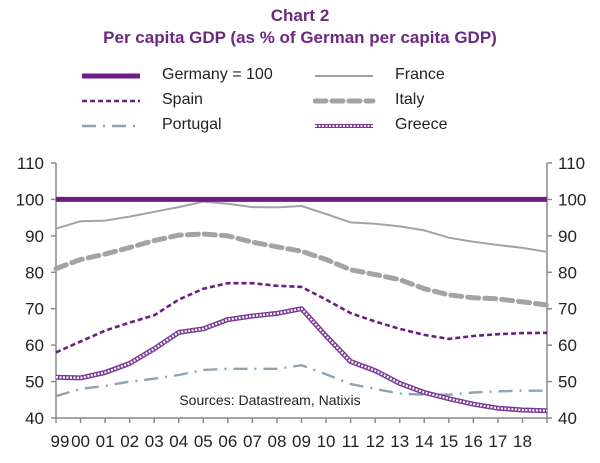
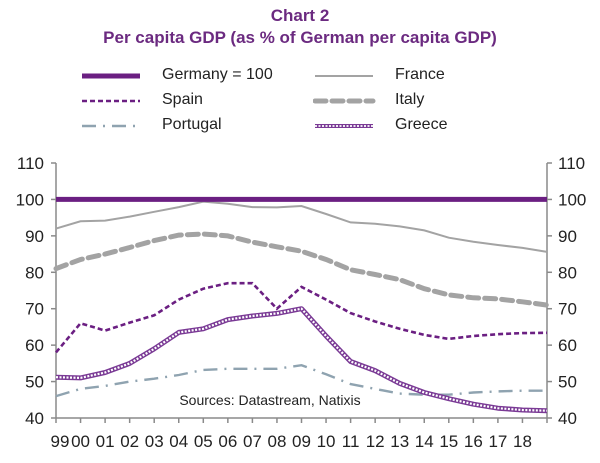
Spain/00: 61 -> 66
Spain/08: 76 -> 70
